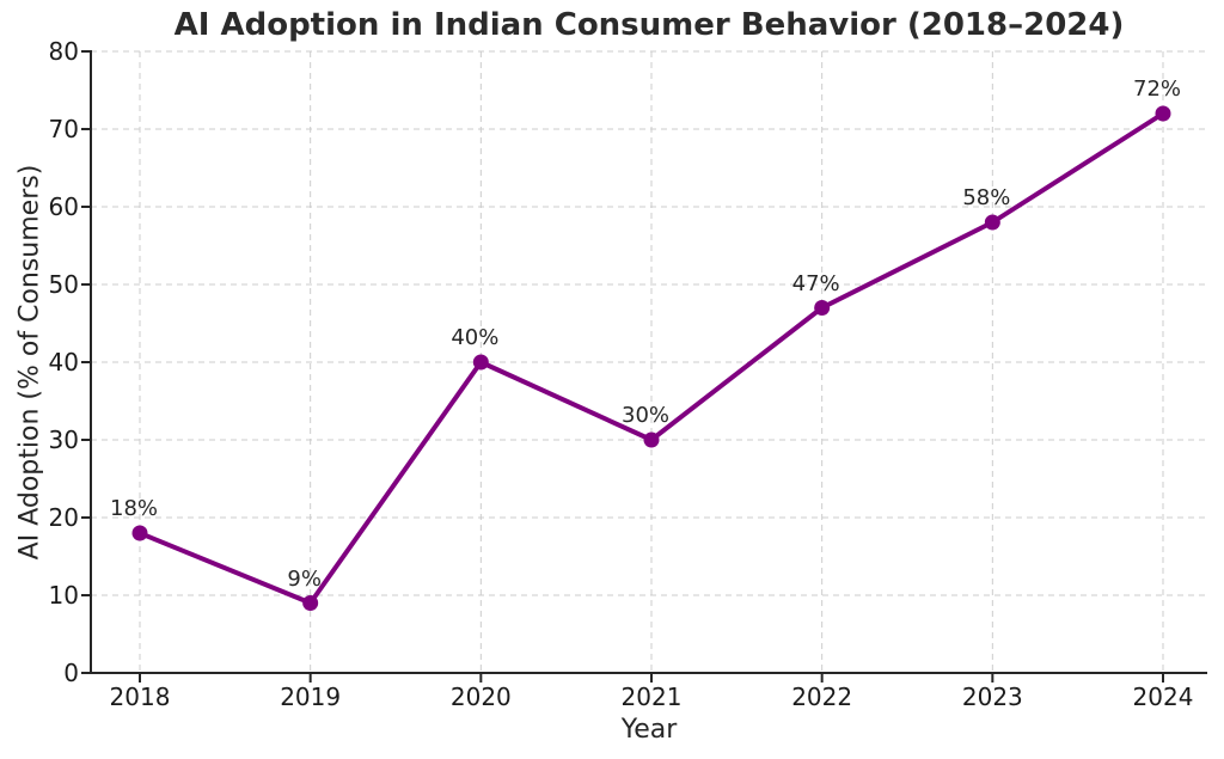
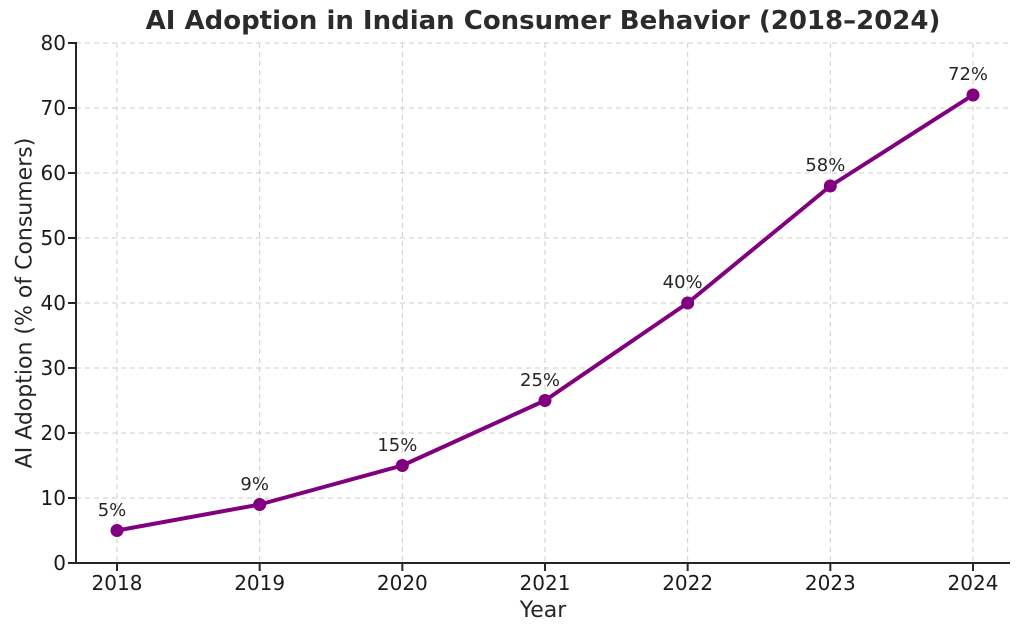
2018: 18% -> 5%
2020: 40% -> 15%
2021: 30% -> 25%
2022: 47% -> 40%
